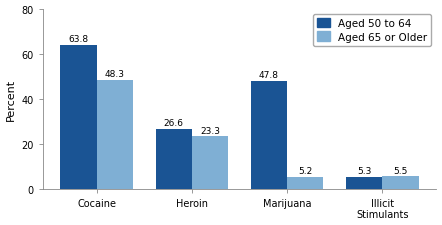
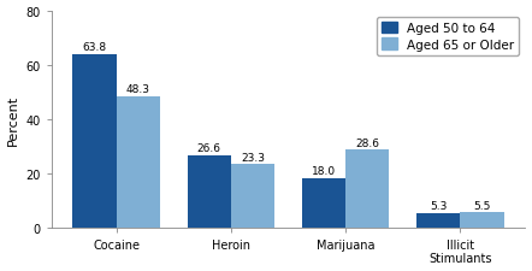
Aged 50 to 64/Marijuana: 47.8 -> 18.0
Aged 65 or Older/Marijuana: 5.2 -> 28.6
